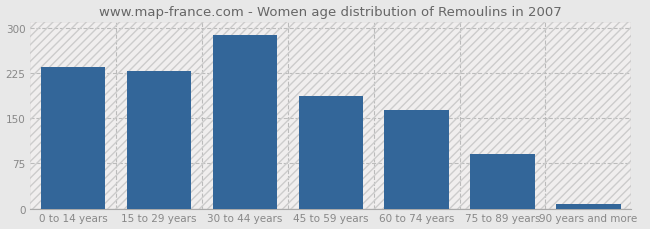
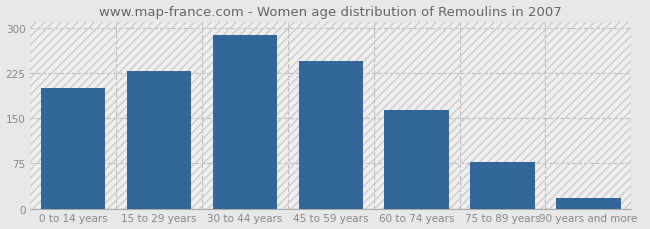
0 to 14 years: 235 -> 200
45 to 59 years: 187 -> 244
75 to 89 years: 90 -> 78
90 years and more: 8 -> 18
